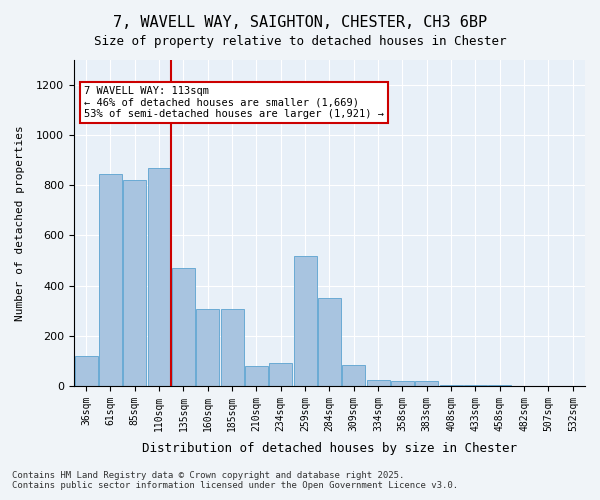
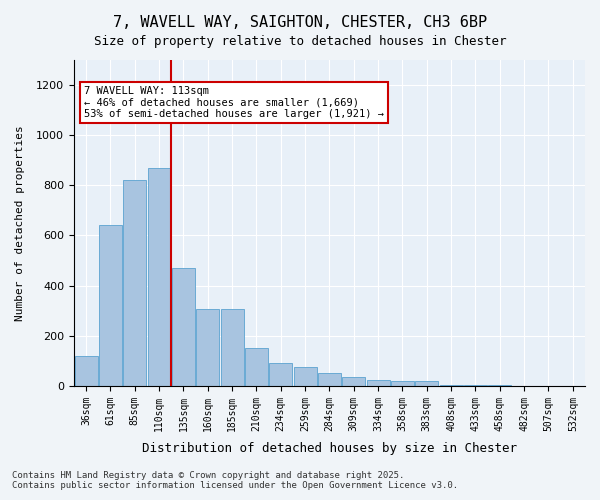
61sqm: 845 -> 640
210sqm: 80 -> 150
259sqm: 520 -> 75
284sqm: 350 -> 50
309sqm: 85 -> 35
